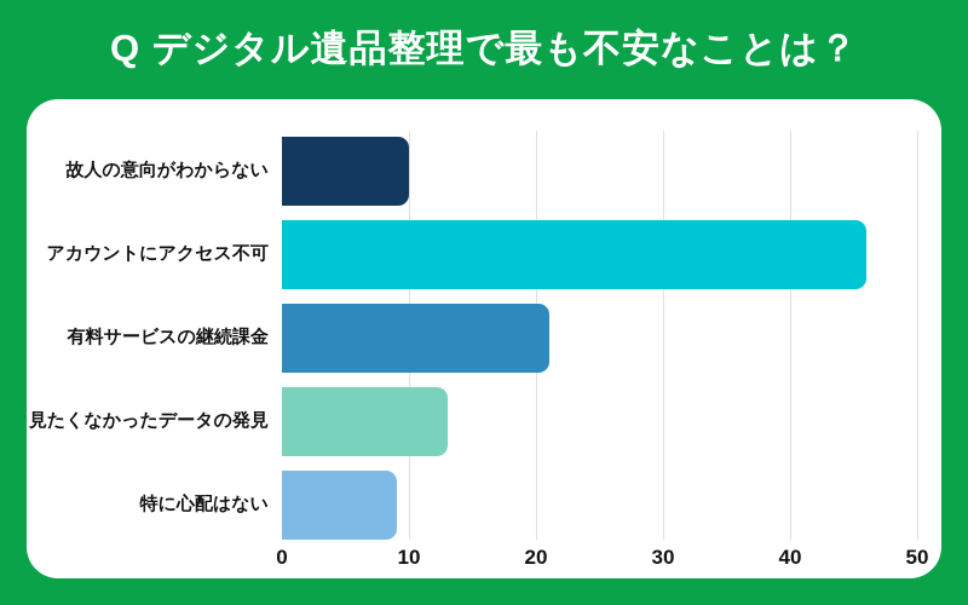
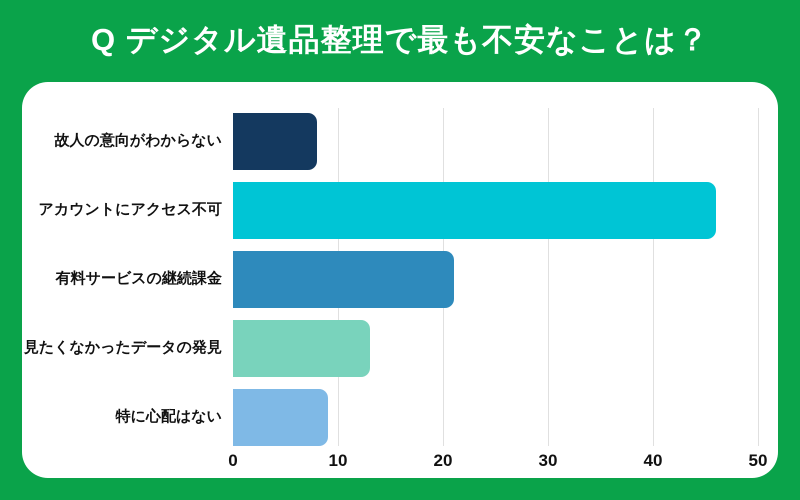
故人の意向がわからない: 10 -> 8
